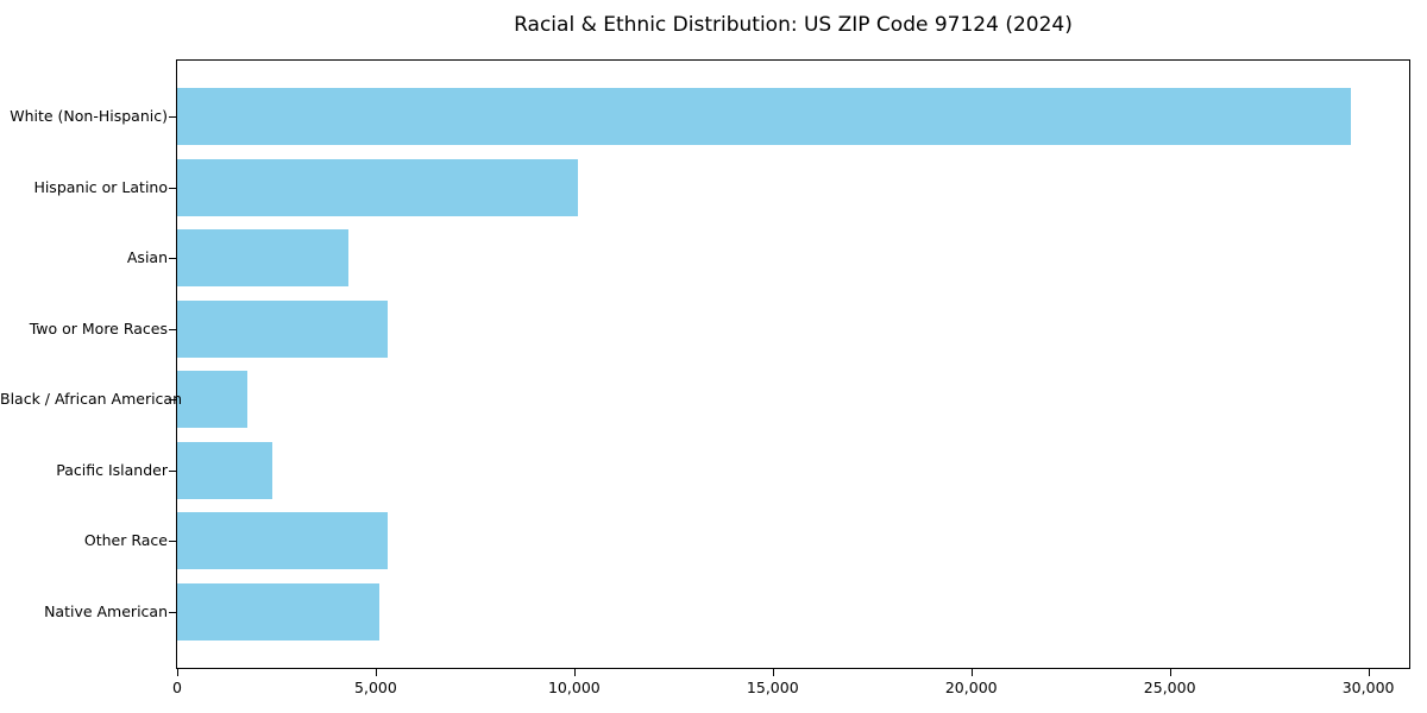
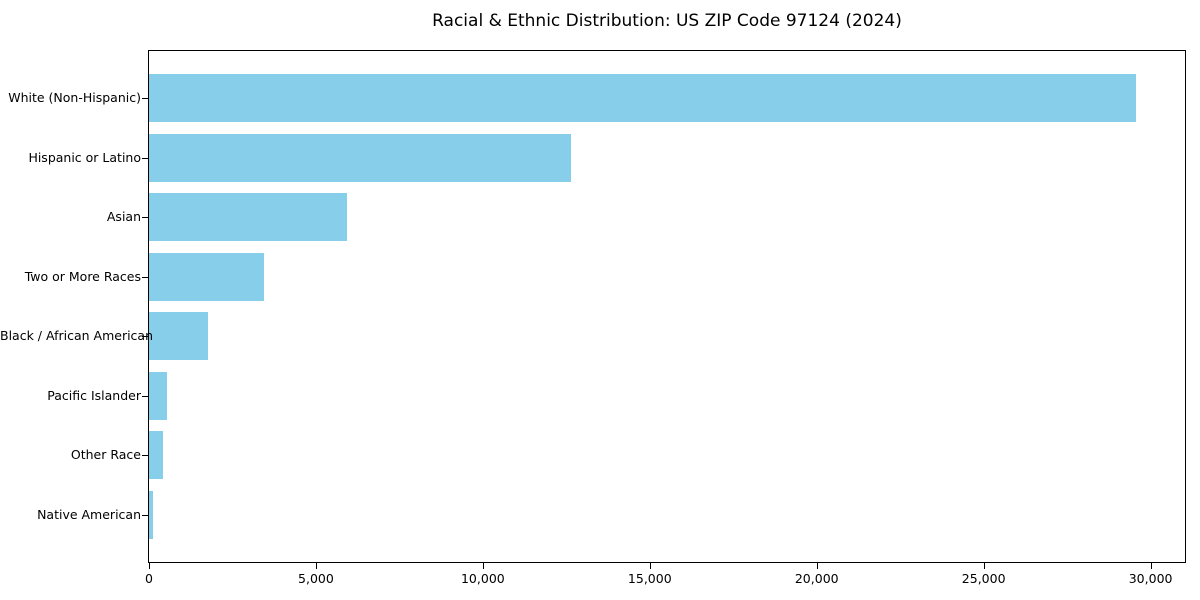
Hispanic or Latino: 10100 -> 12600
Asian: 4300 -> 5900
Two or More Races: 5300 -> 3400
Pacific Islander: 2400 -> 500
Other Race: 5300 -> 400
Native American: 5100 -> 100
